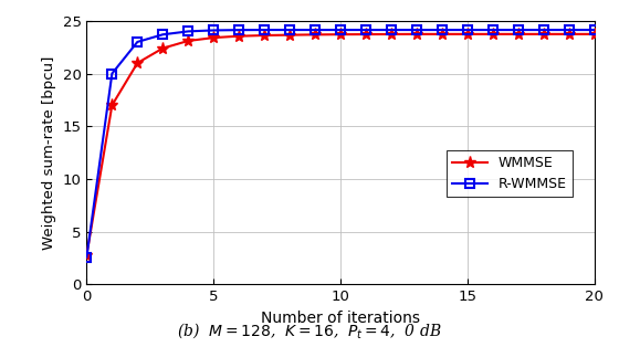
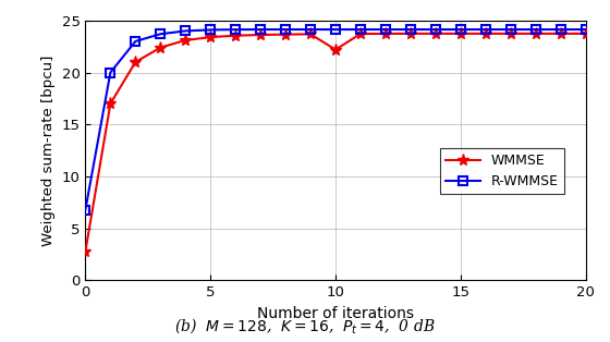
R-WMMSE/0: 2.6 -> 6.8
WMMSE/10: 23.7 -> 22.2
